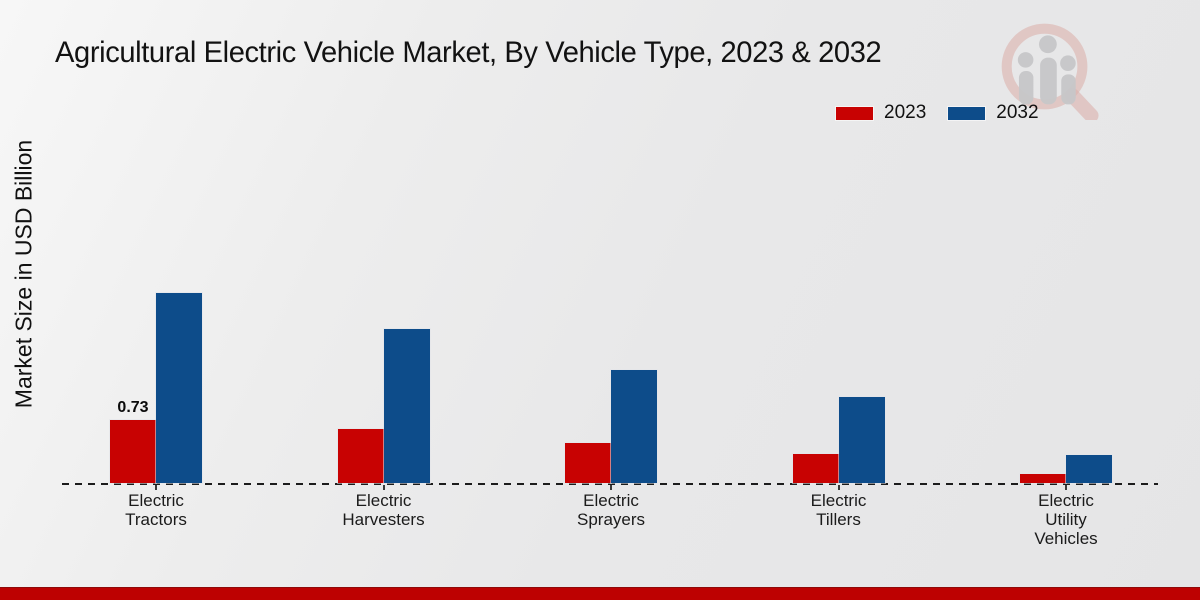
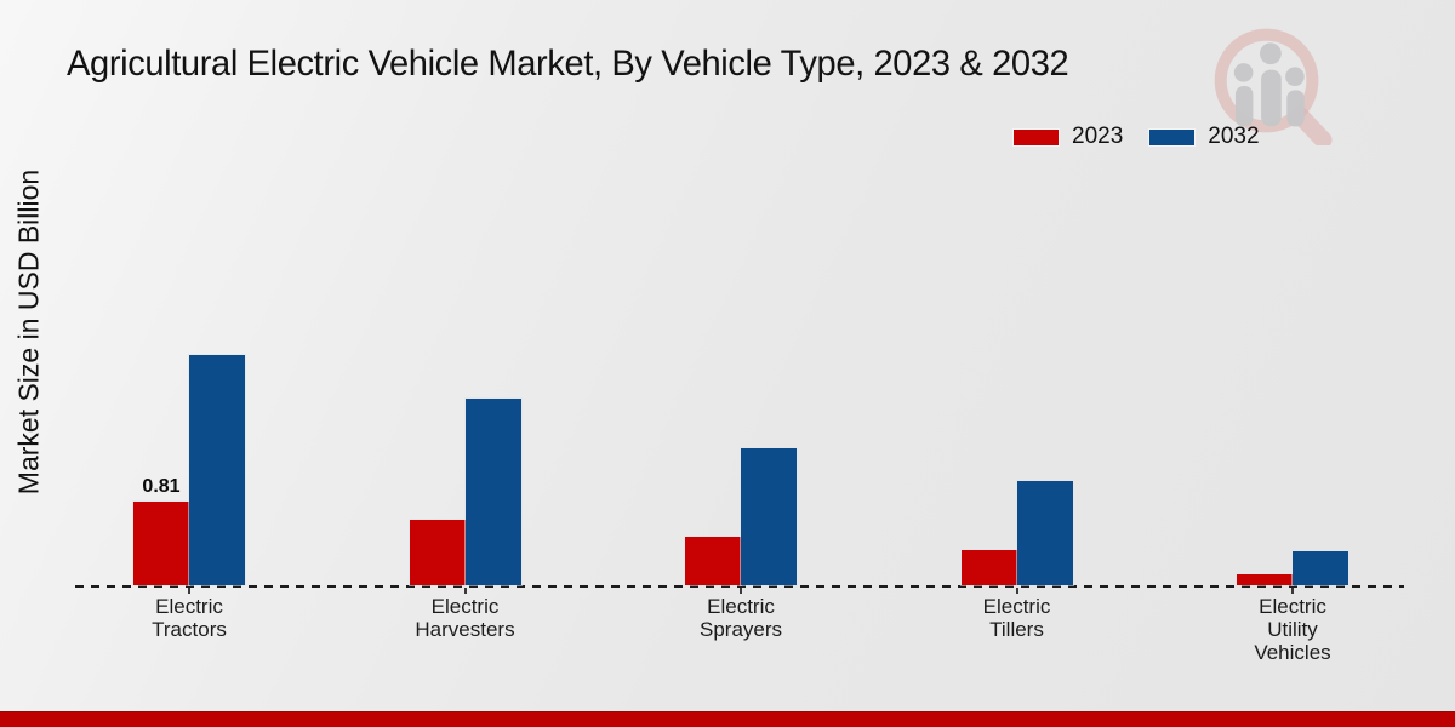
2023/Electric Tractors: 0.73 -> 0.81
